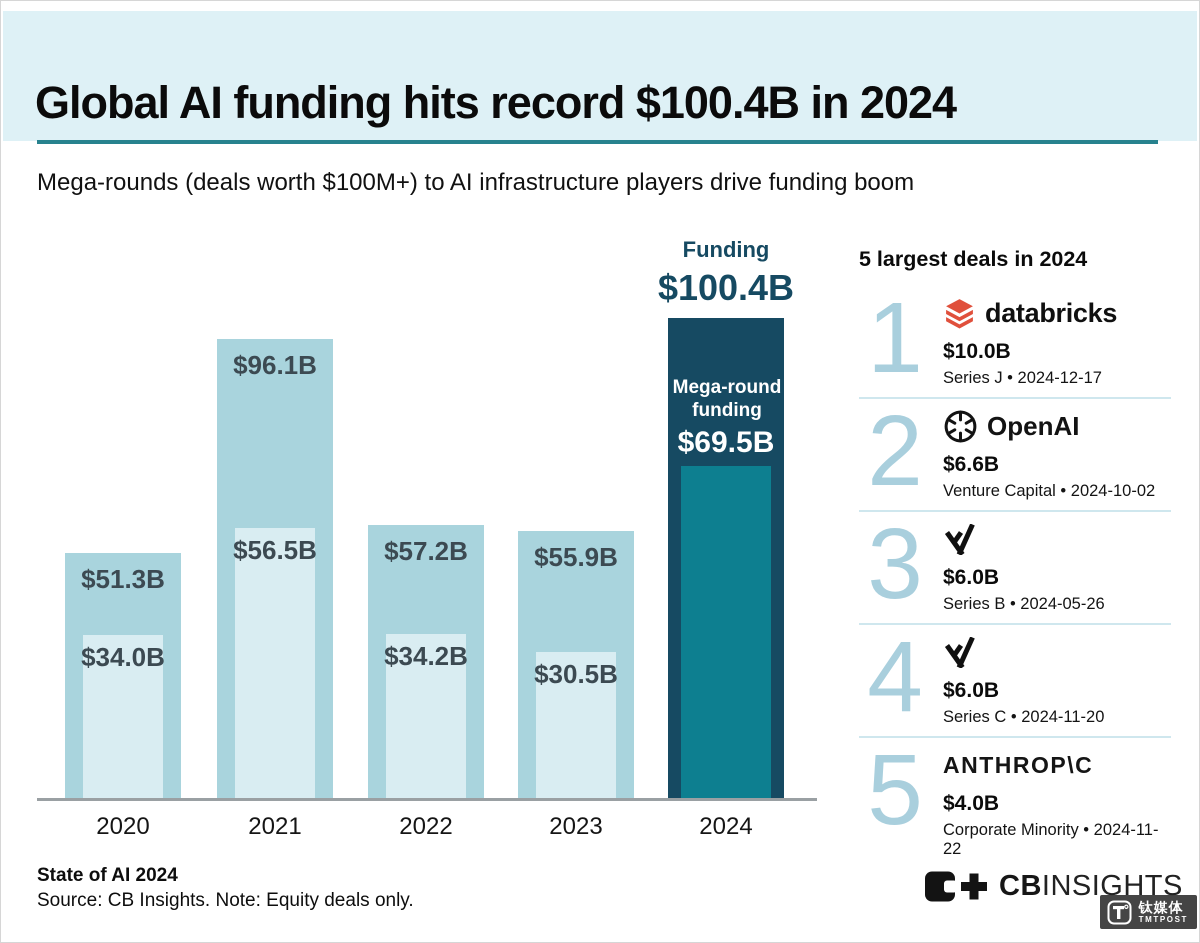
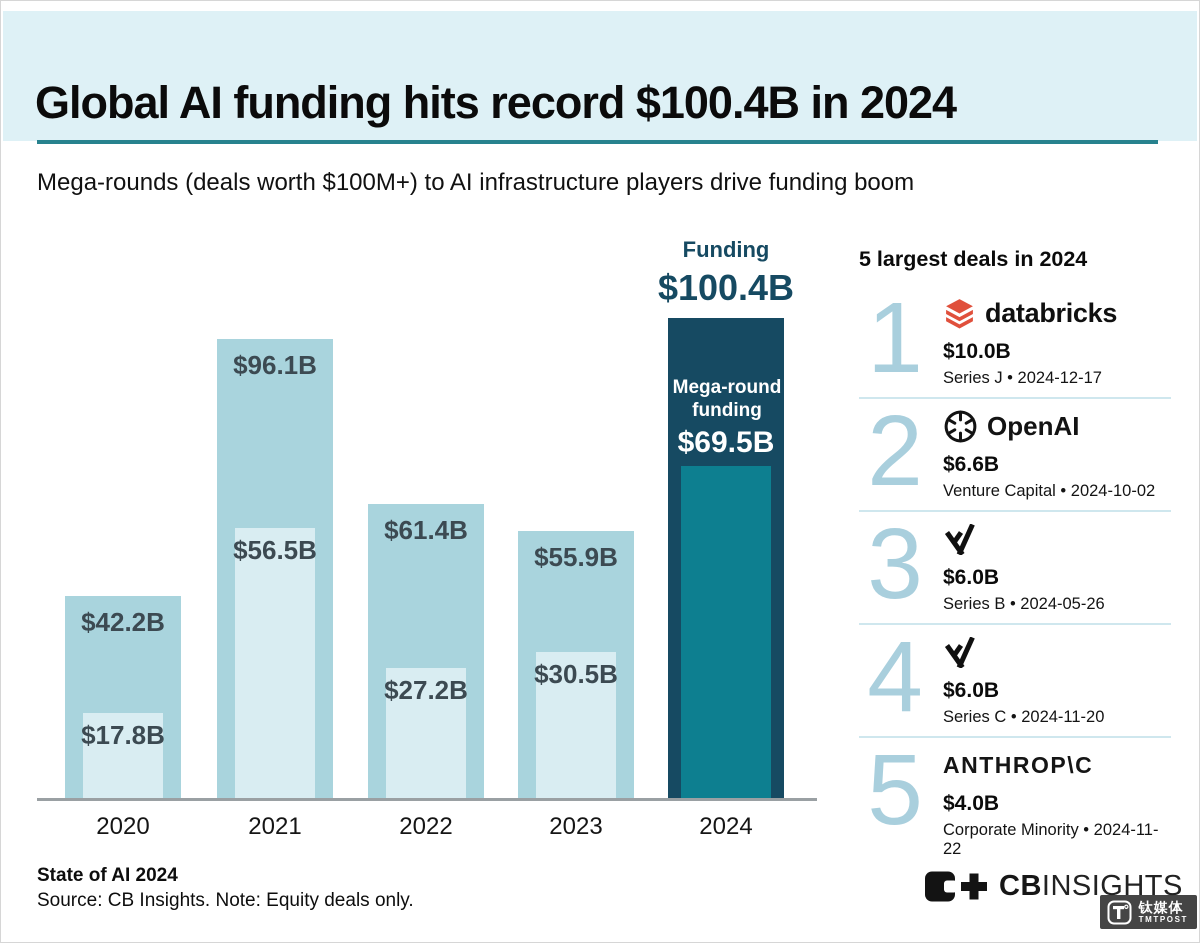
Funding/2020: $51.3B -> $42.2B
Mega-round funding/2020: $34.0B -> $17.8B
Funding/2022: $57.2B -> $61.4B
Mega-round funding/2022: $34.2B -> $27.2B
